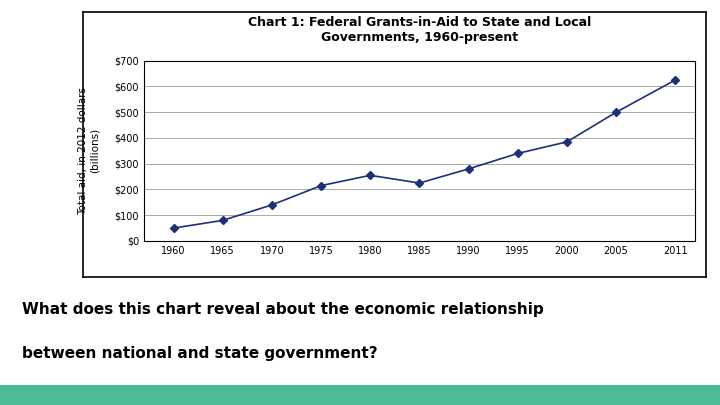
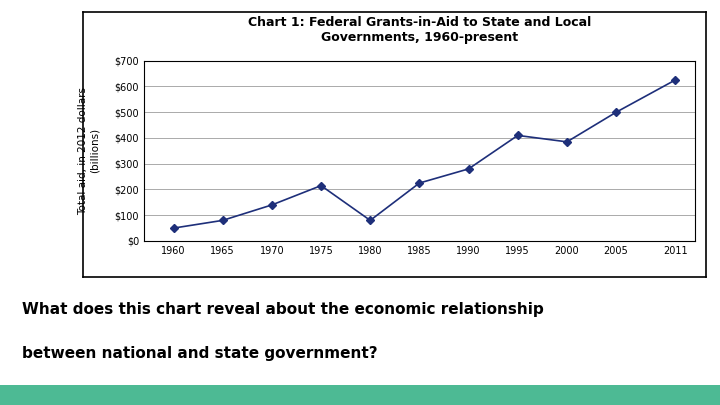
1980: $255 -> $80
1995: $340 -> $410
